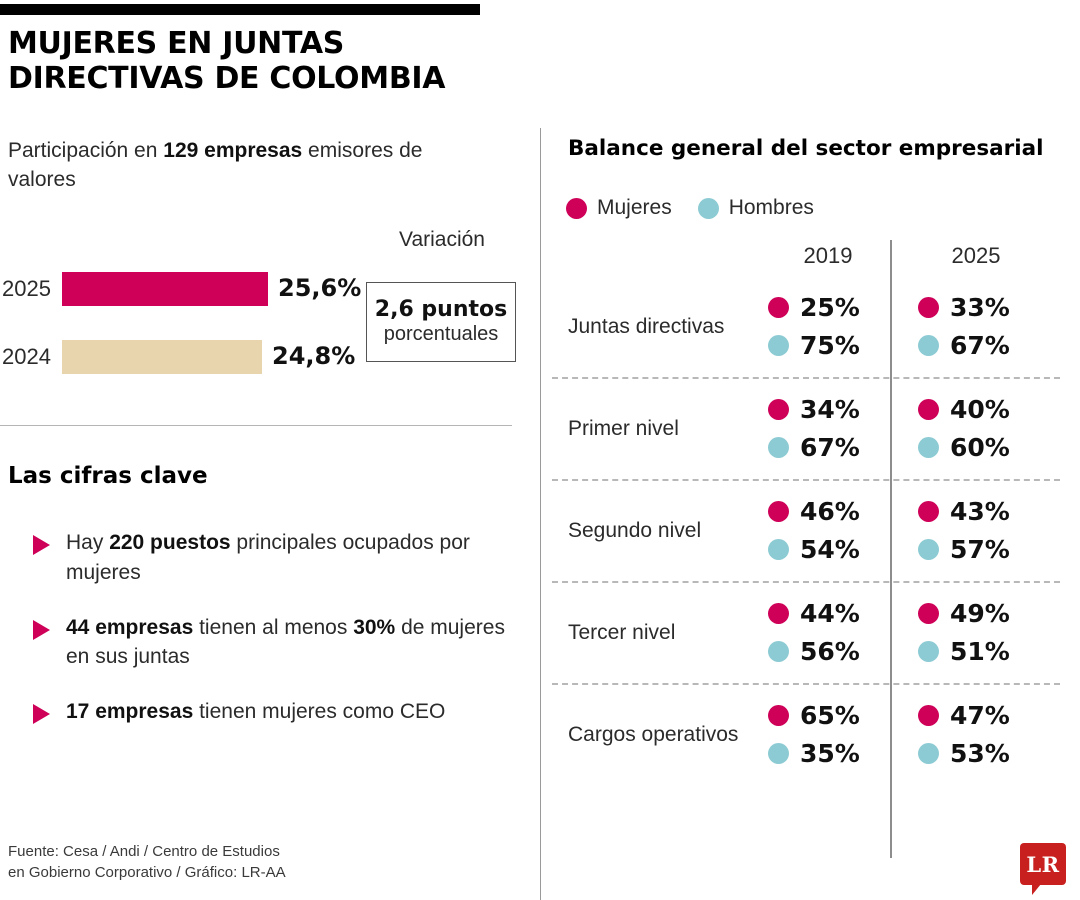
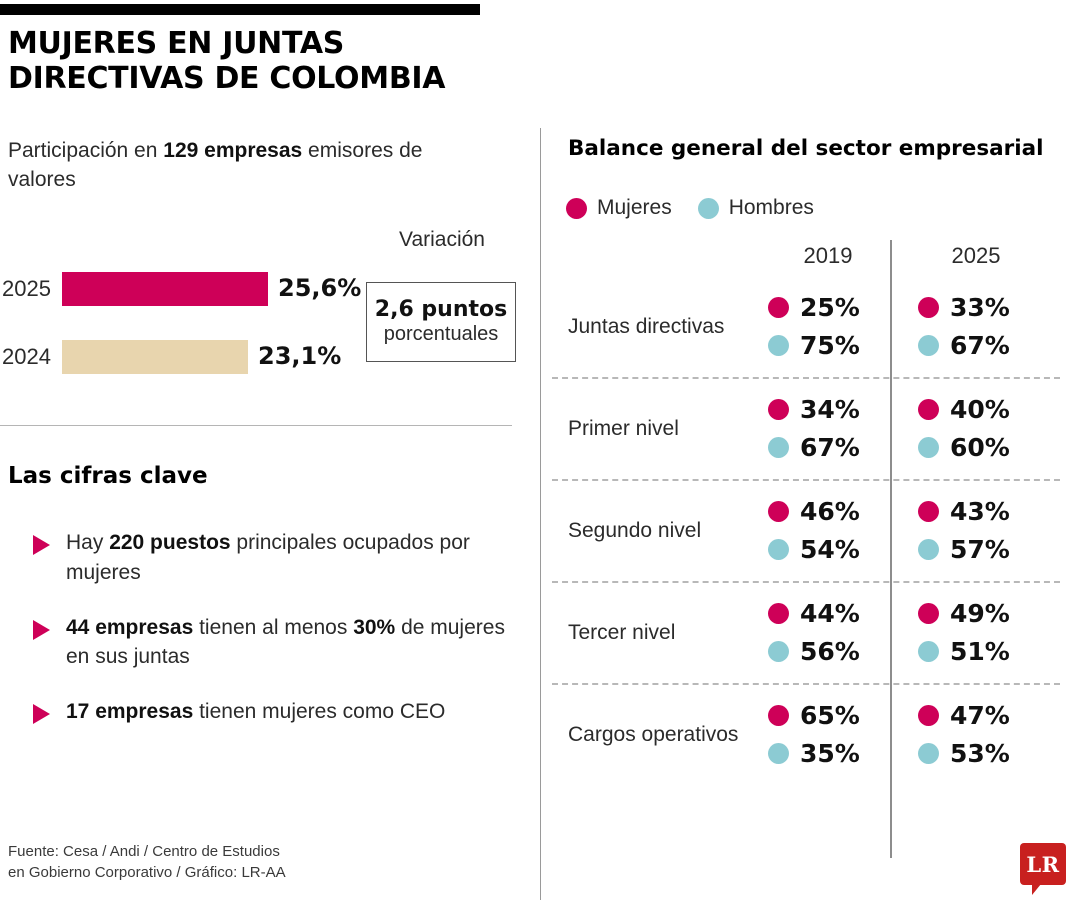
Participación en 129 empresas emisores de valores/2024: 24,8% -> 23,1%
